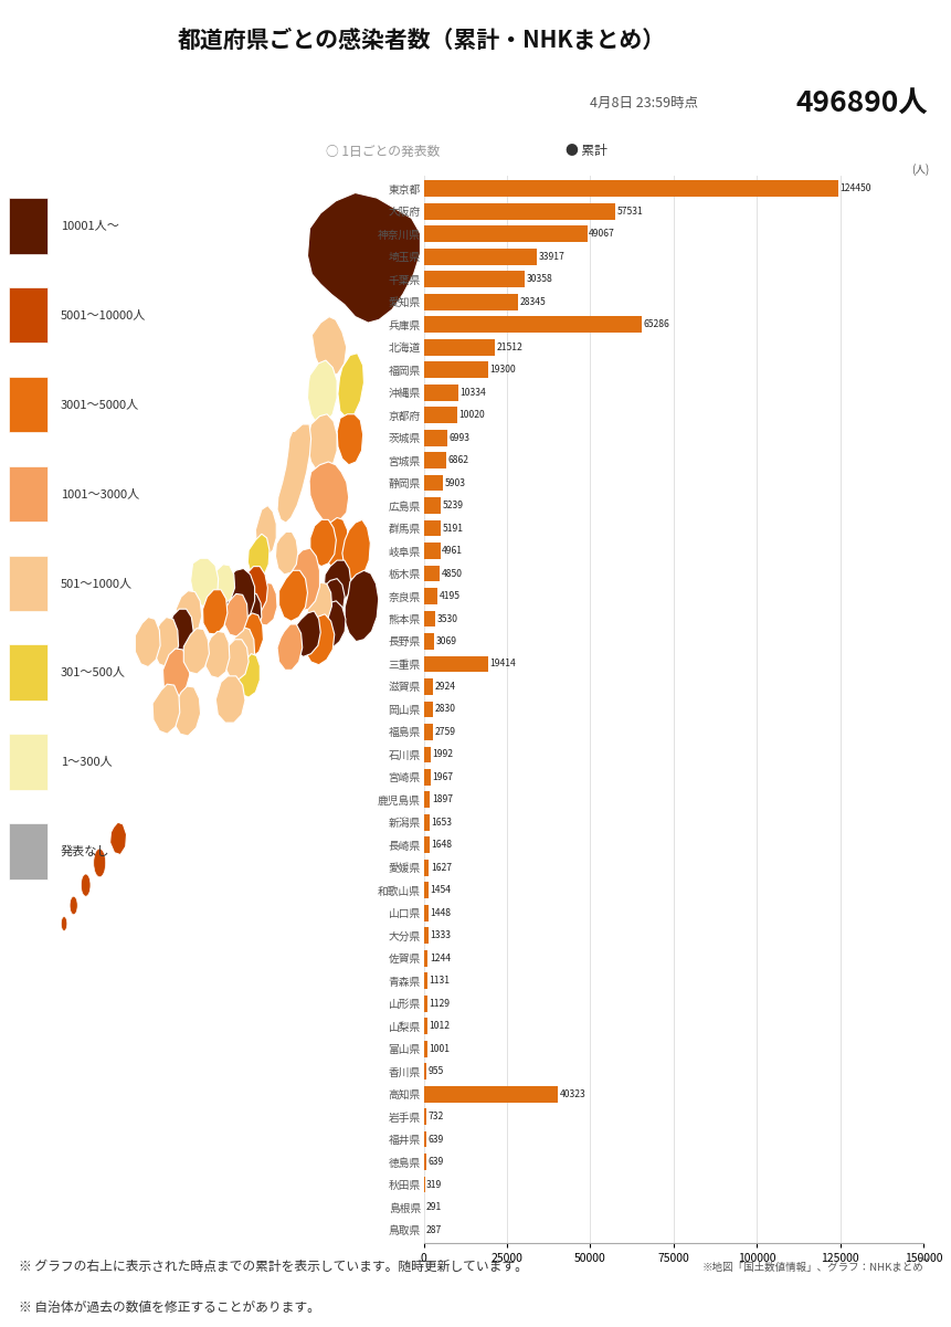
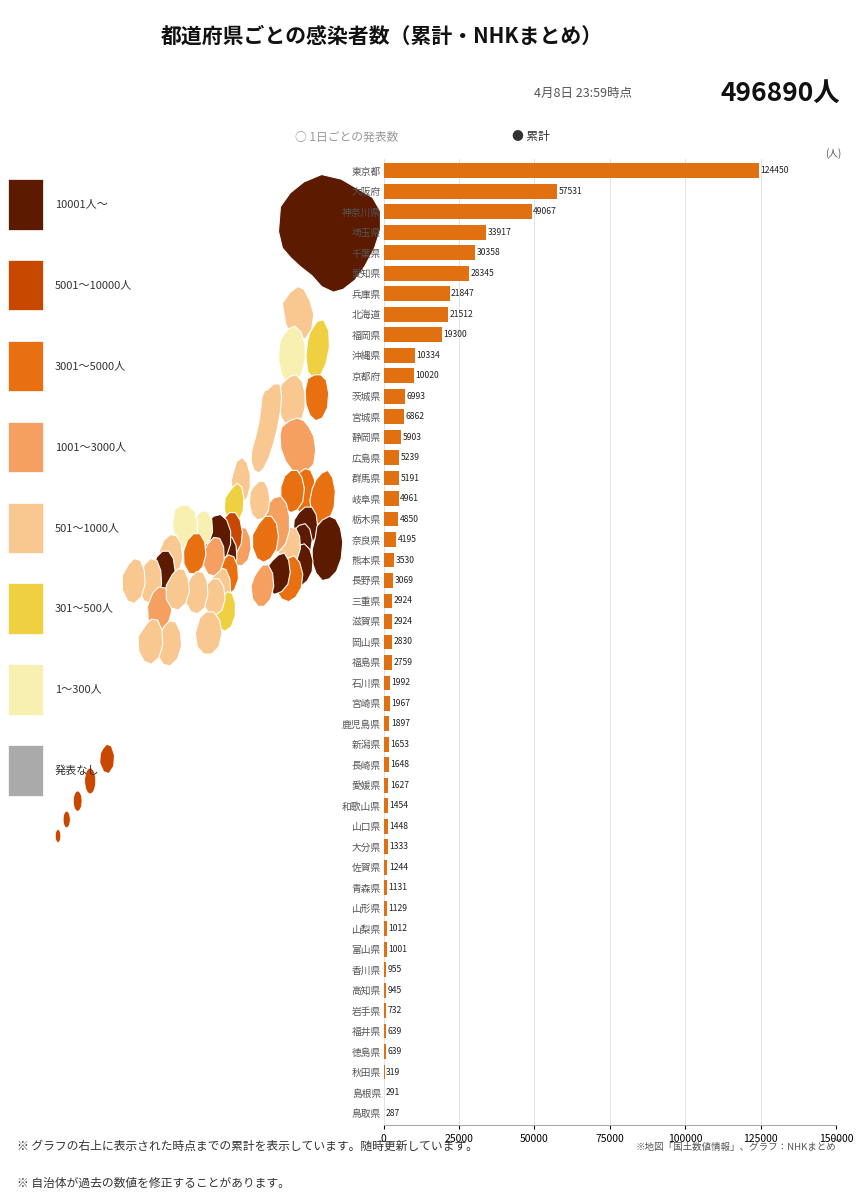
兵庫県: 65286 -> 21847
三重県: 19414 -> 2924
高知県: 40323 -> 945
